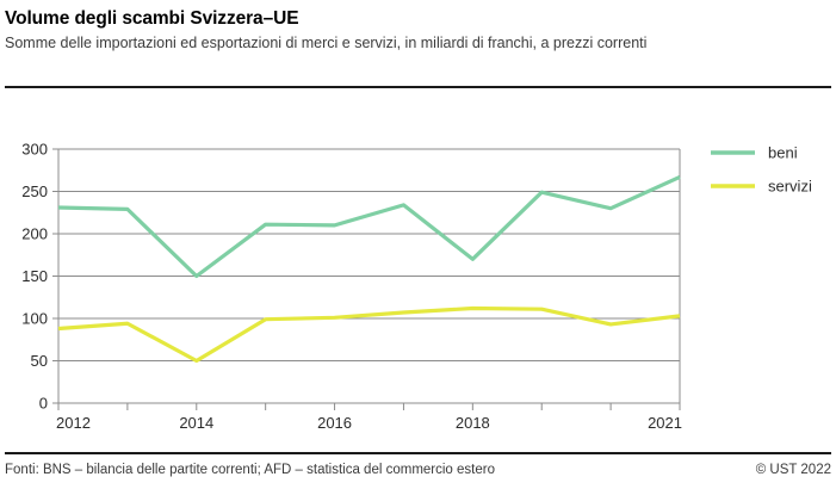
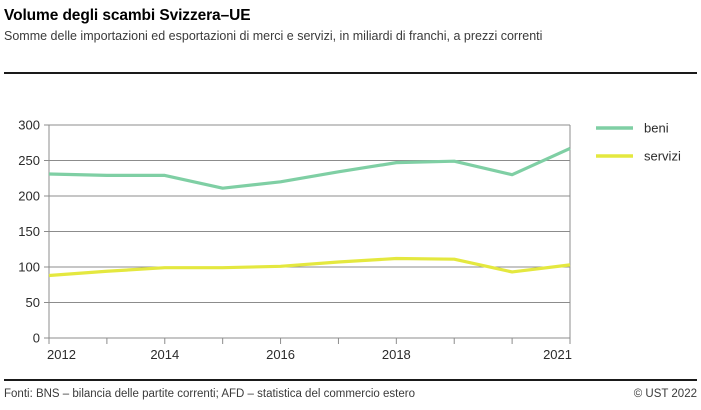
beni/2014: 150 -> 230
servizi/2014: 50 -> 100
beni/2016: 210 -> 220
beni/2018: 170 -> 250
